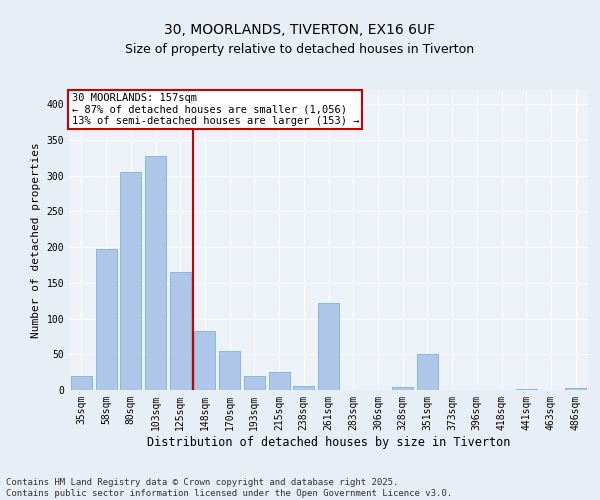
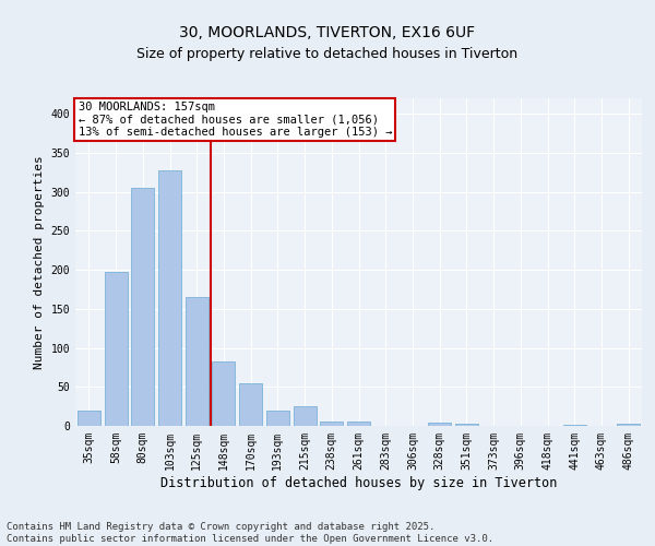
261sqm: 122 -> 6
351sqm: 50 -> 3
